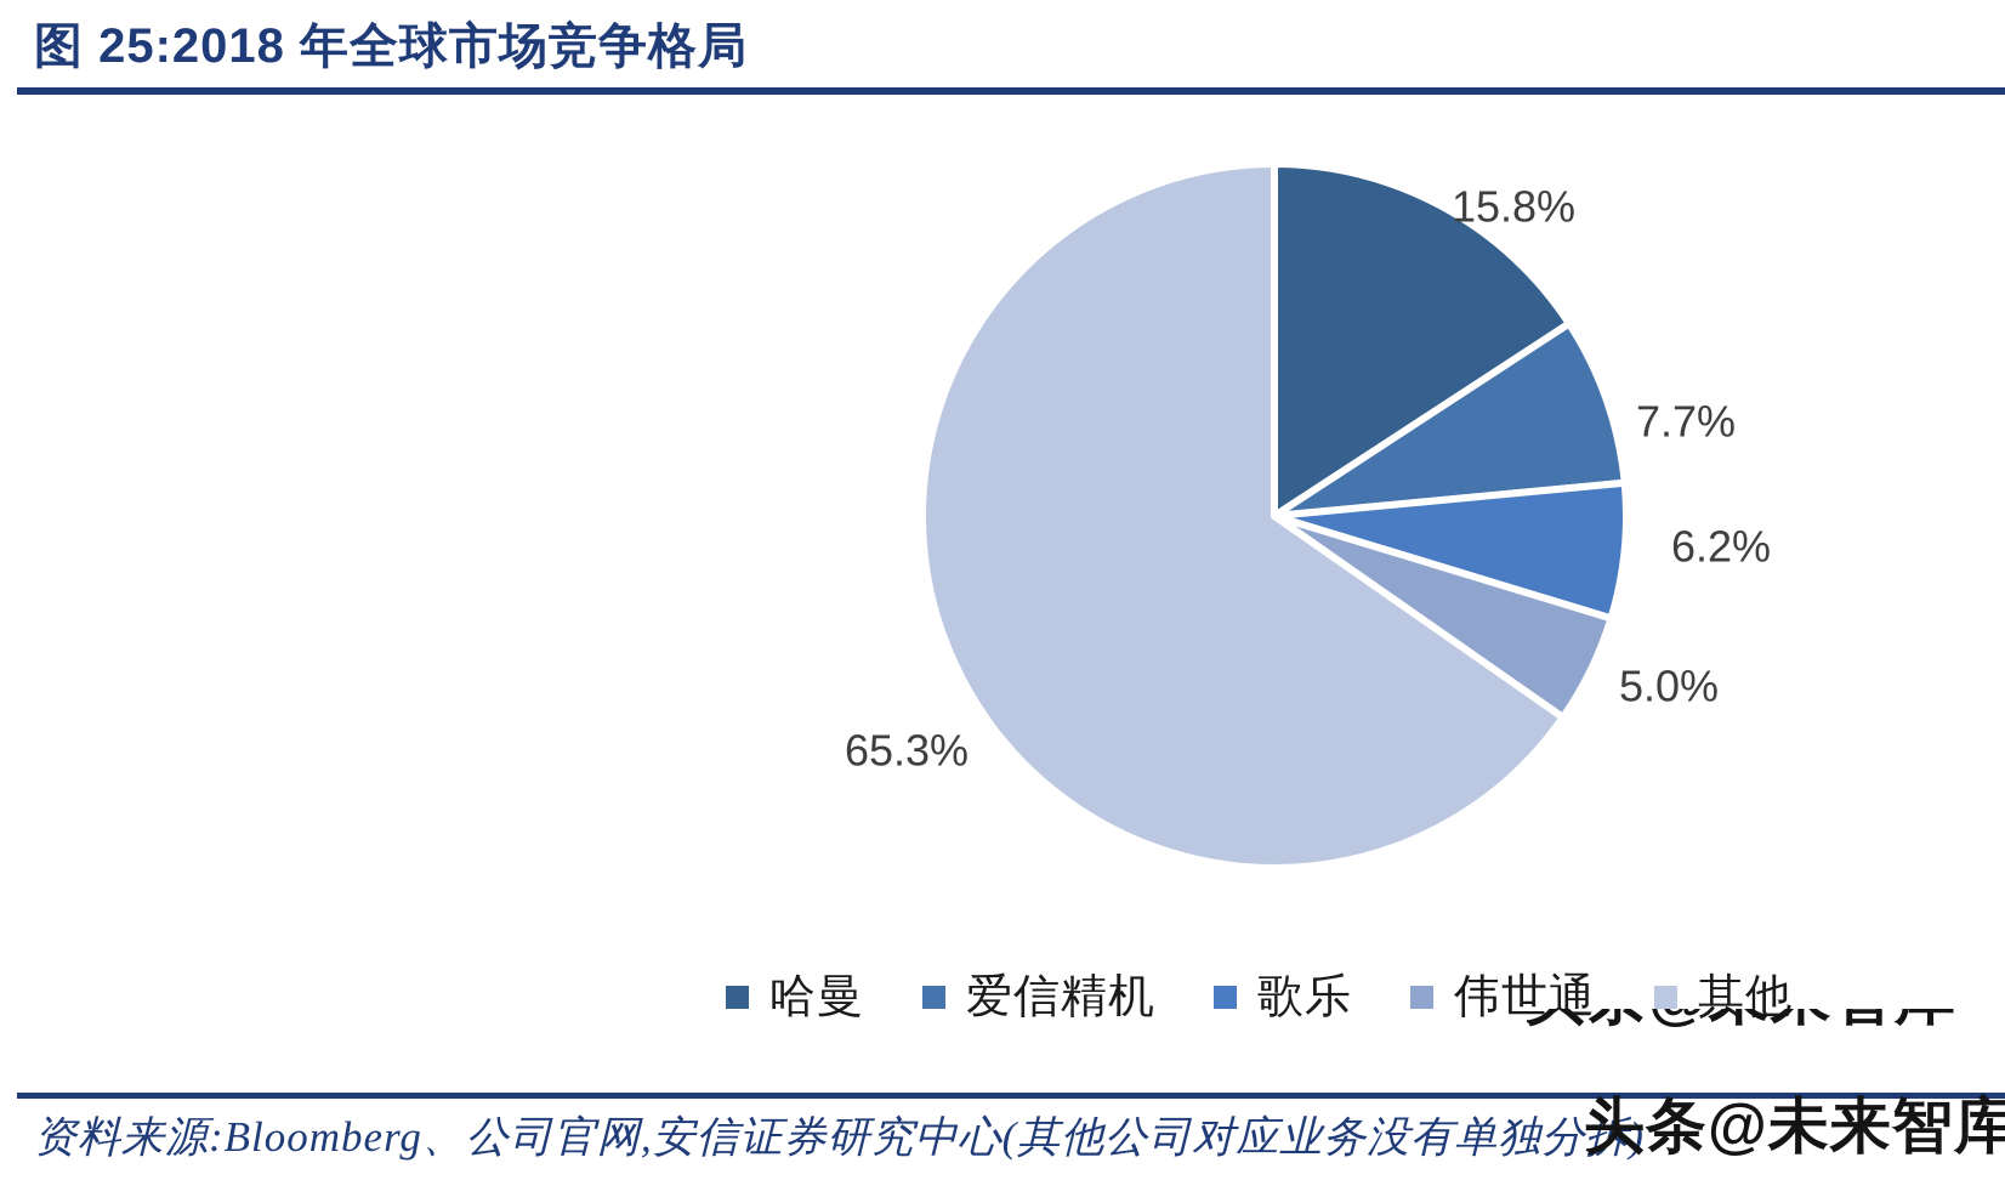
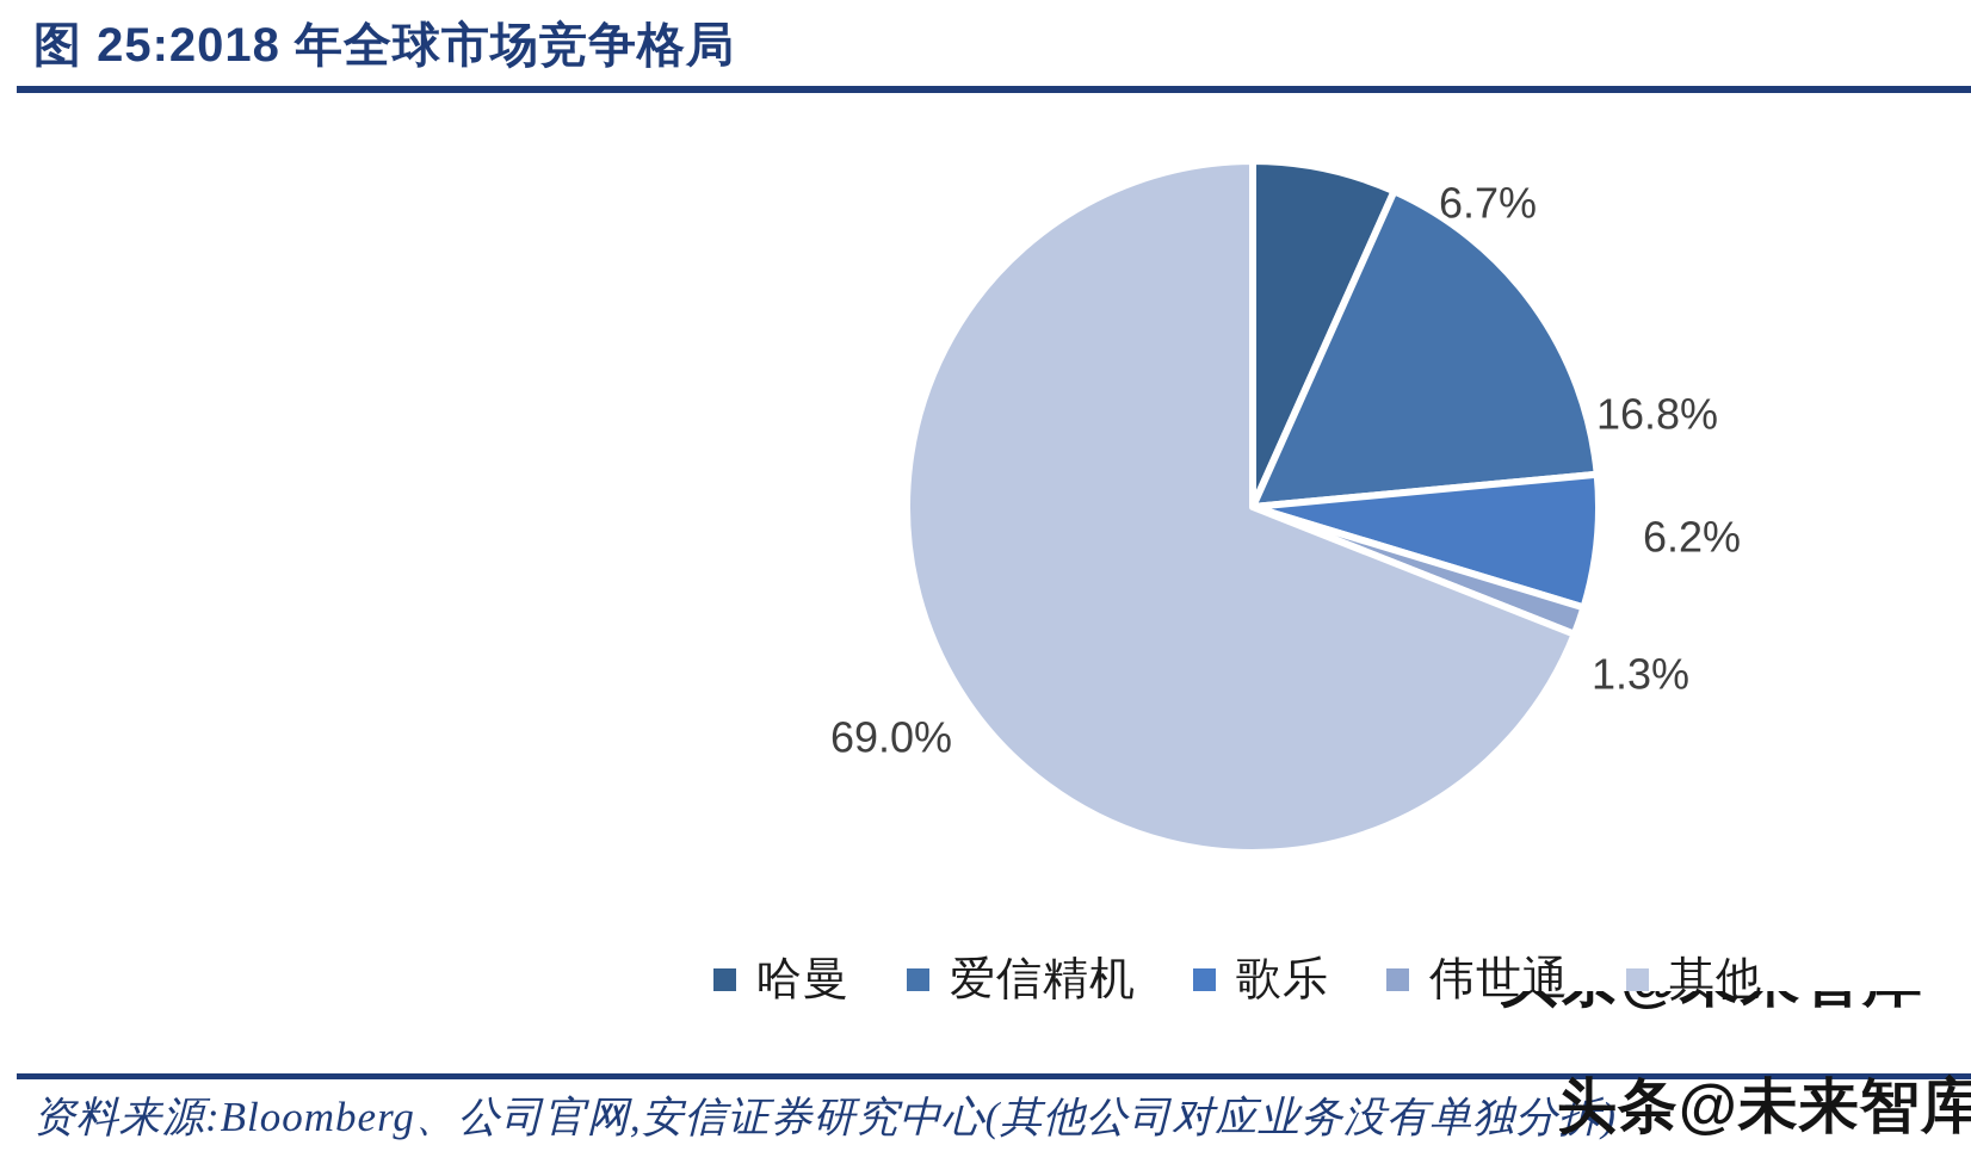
哈曼: 15.8% -> 6.7%
爱信精机: 7.7% -> 16.8%
伟世通: 5.0% -> 1.3%
其他: 65.3% -> 69.0%
